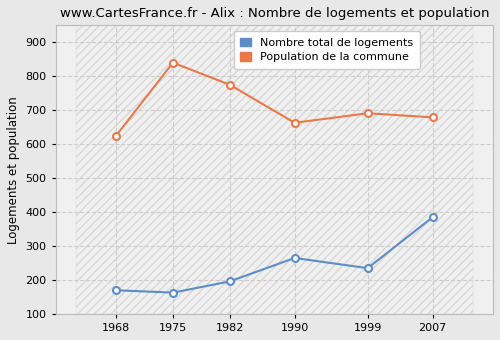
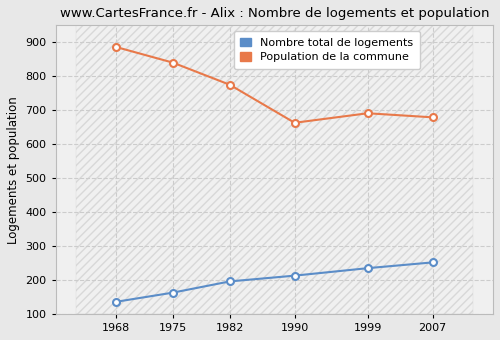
Nombre total de logements/1968: 170 -> 136
Population de la commune/1968: 625 -> 886
Nombre total de logements/1990: 265 -> 213
Nombre total de logements/2007: 385 -> 252
